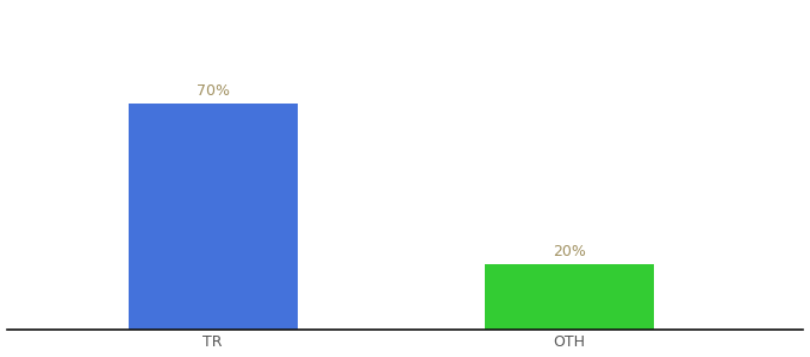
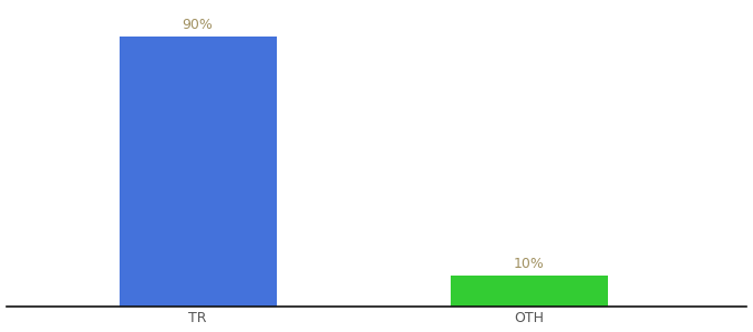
TR: 70% -> 90%
OTH: 20% -> 10%
